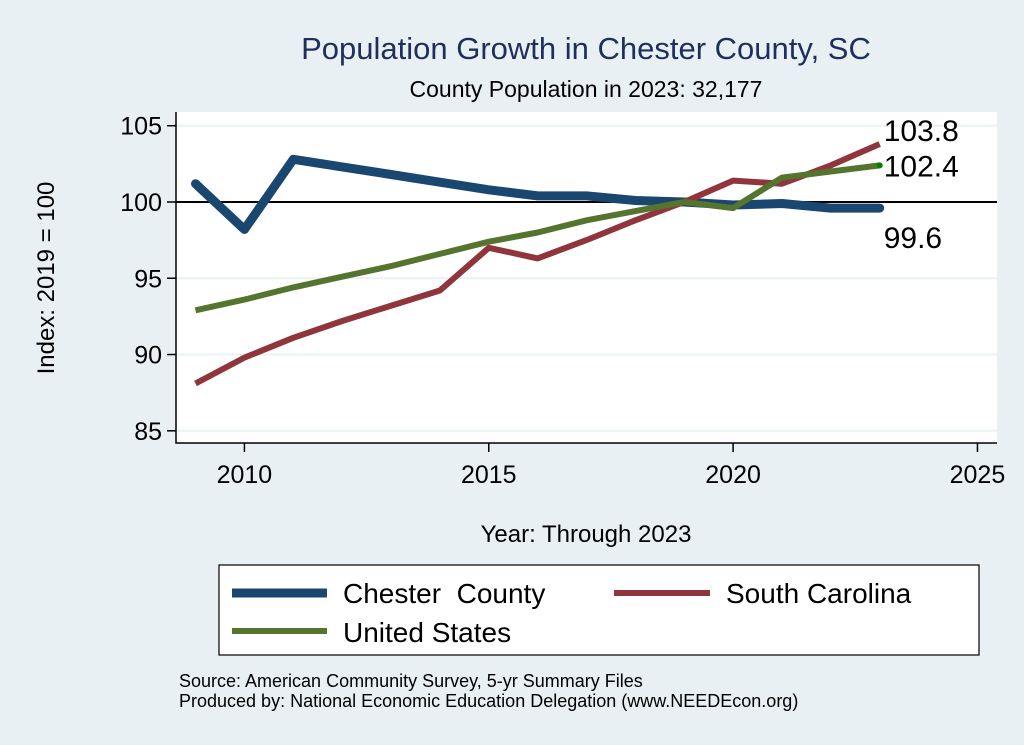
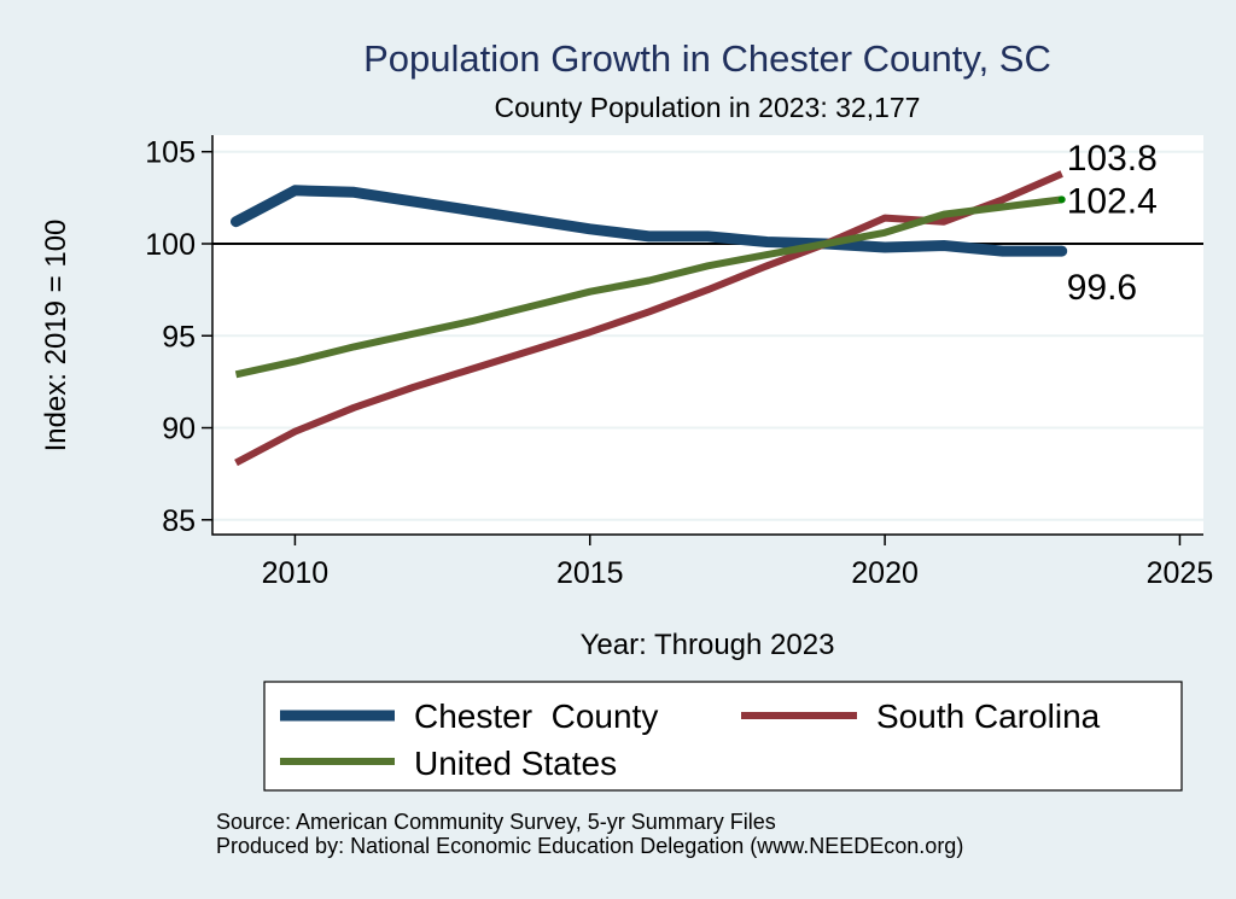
Chester County/2010: 98.2 -> 102.9
South Carolina/2015: 97.0 -> 95.2
United States/2020: 99.6 -> 100.6
